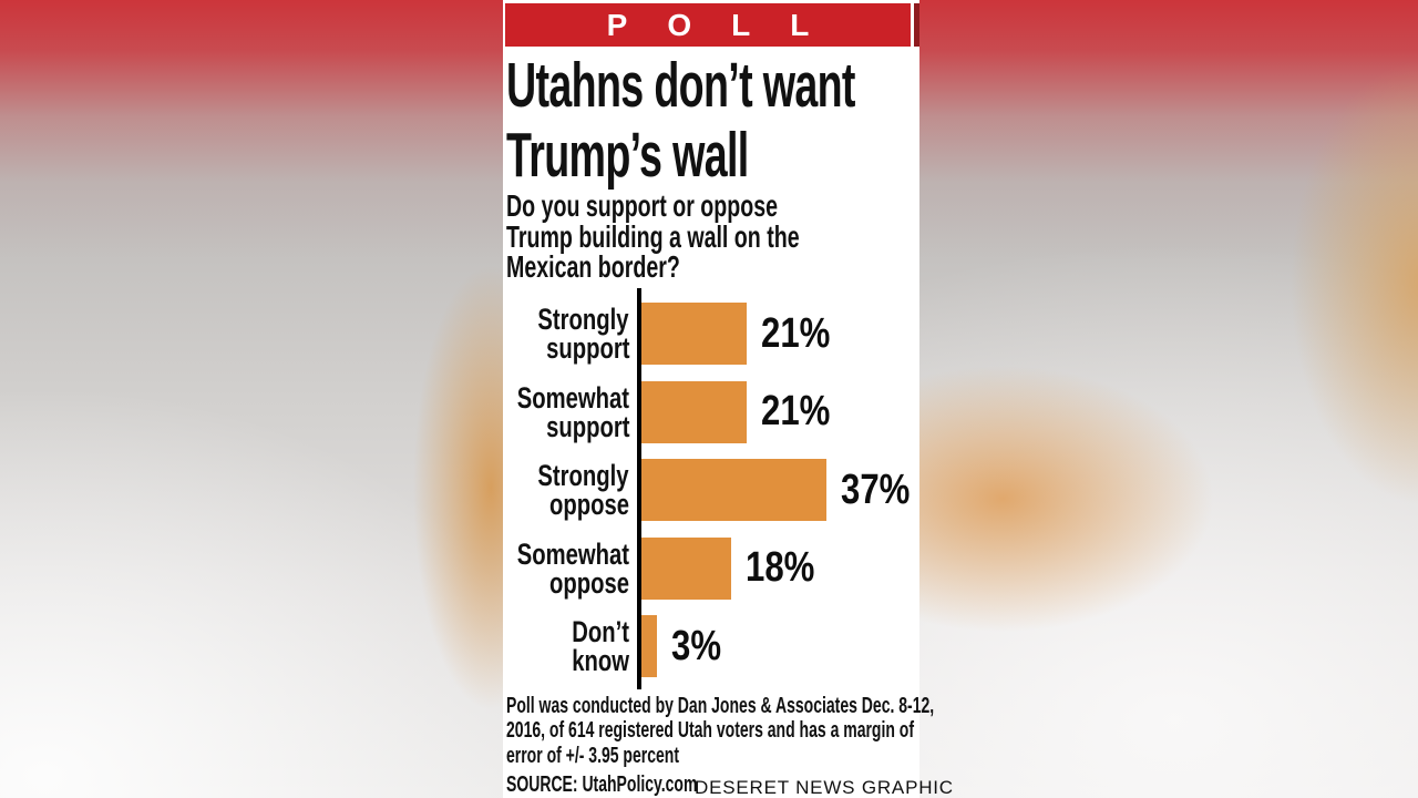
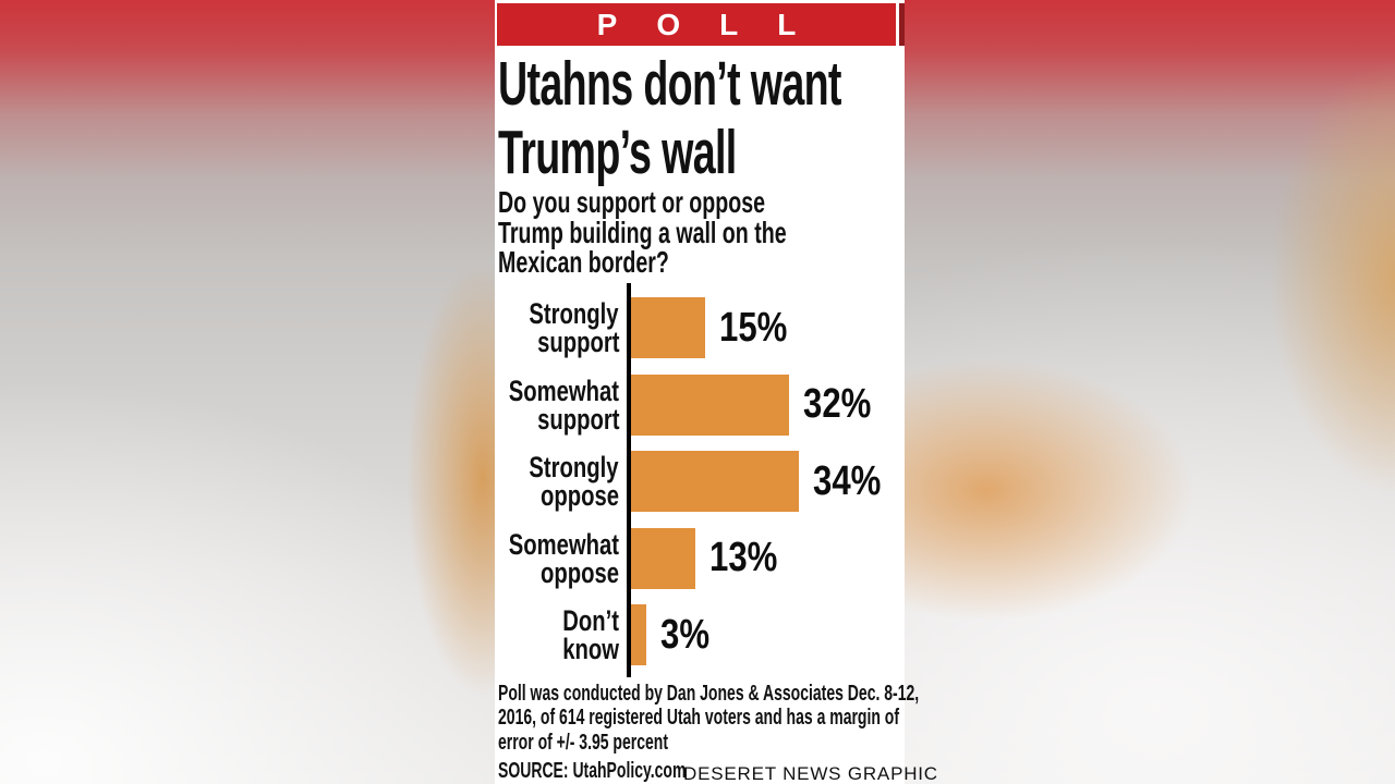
Strongly support: 21% -> 15%
Somewhat support: 21% -> 32%
Strongly oppose: 37% -> 34%
Somewhat oppose: 18% -> 13%
